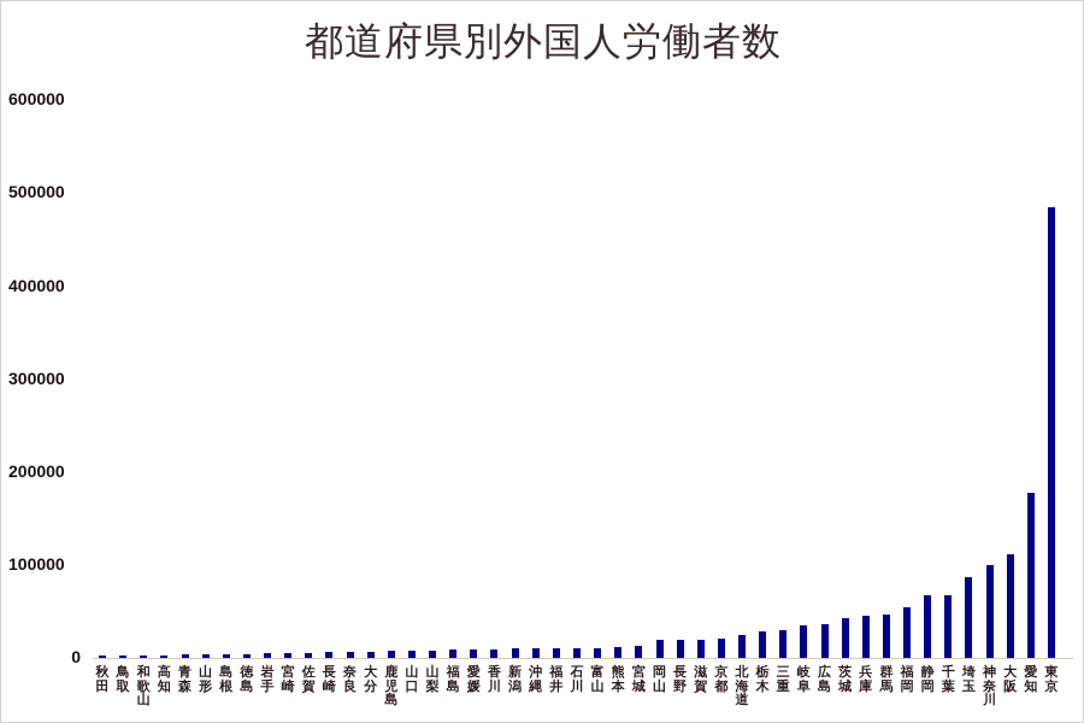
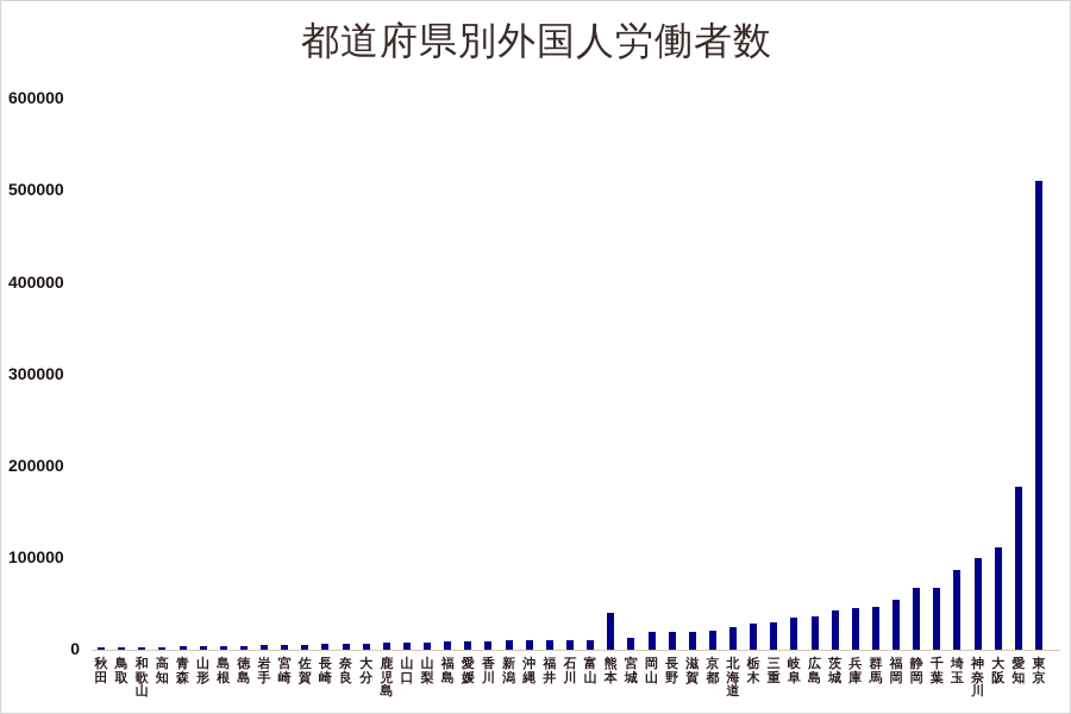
熊本: 10000 -> 40000
東京: 480000 -> 510000
